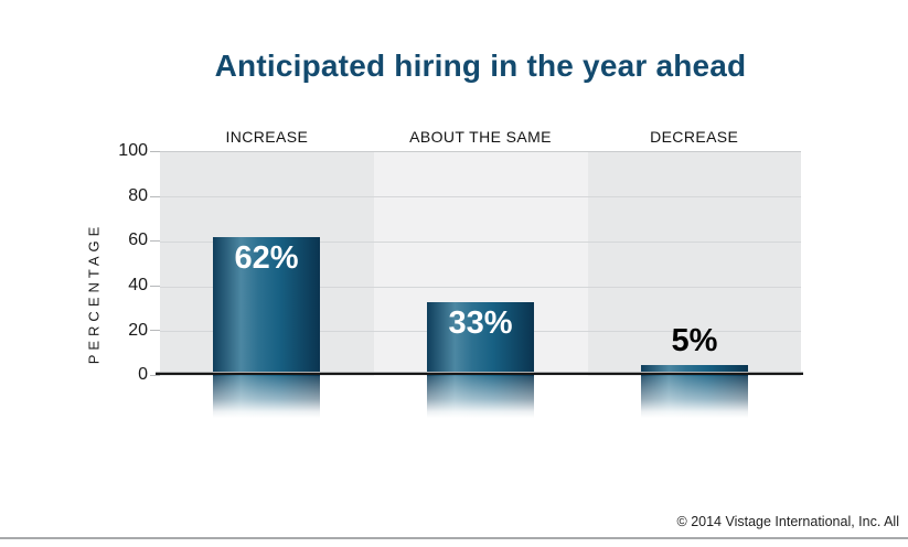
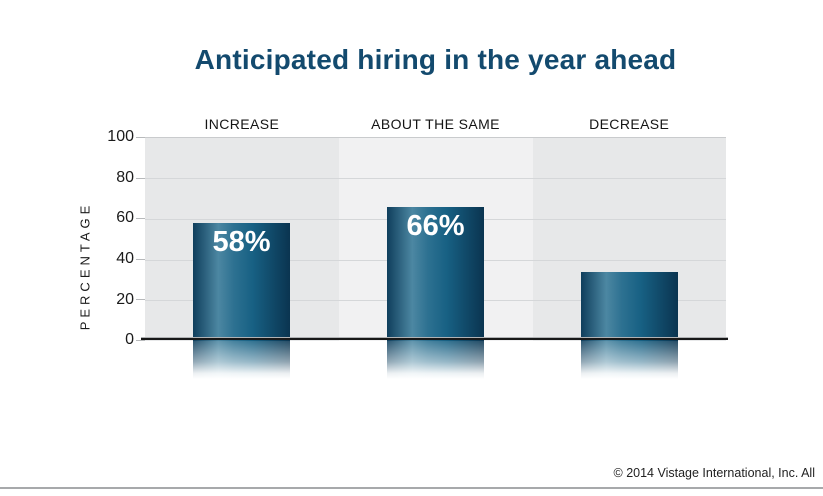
INCREASE: 62% -> 58%
ABOUT THE SAME: 33% -> 66%
DECREASE: 5% -> 34%
